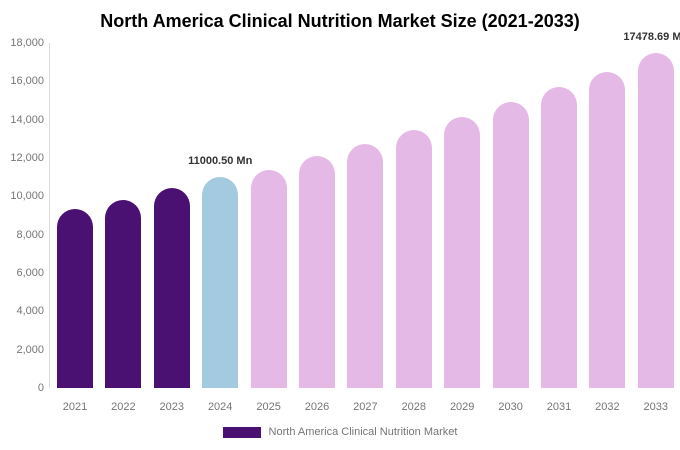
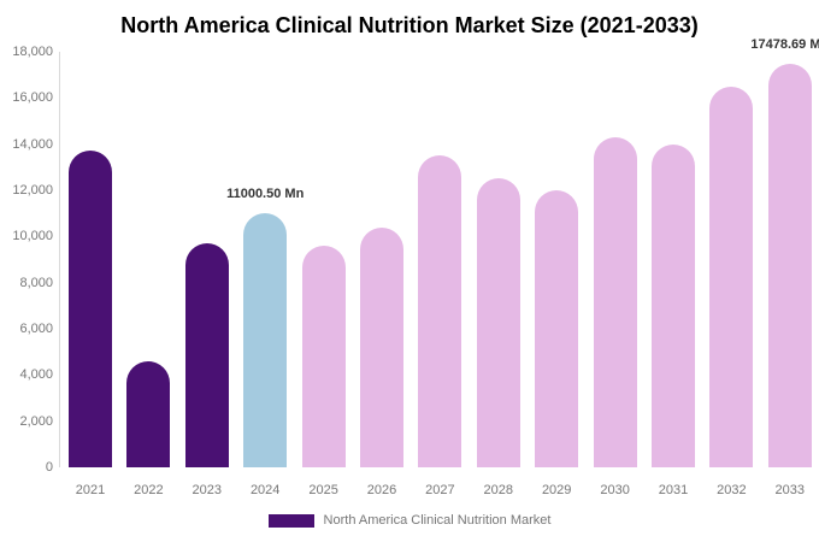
2021: 9400 -> 13700
2022: 9800 -> 4600
2023: 10400 -> 9700
2025: 11400 -> 9600
2026: 12100 -> 10400
2027: 12700 -> 13500
2028: 13400 -> 12500
2029: 14100 -> 12000
2030: 14900 -> 14300
2031: 15700 -> 14000
